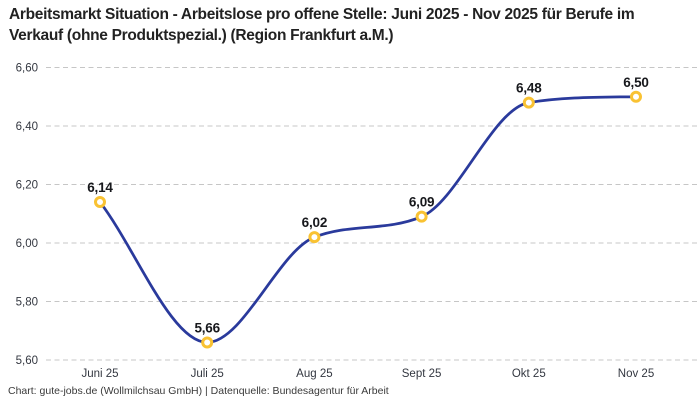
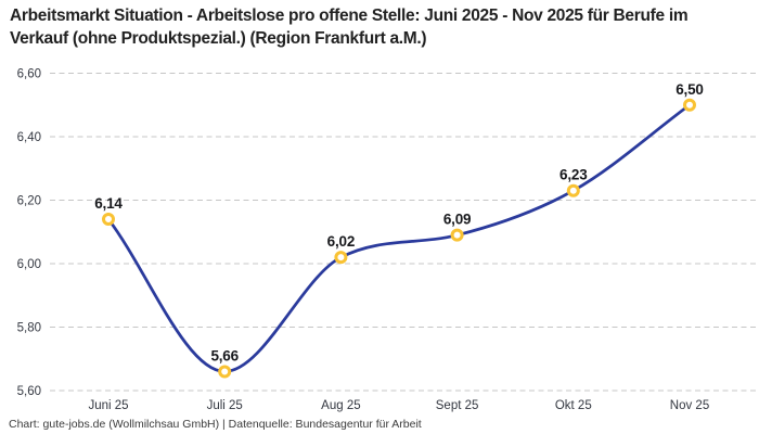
Okt 25: 6,48 -> 6,23
